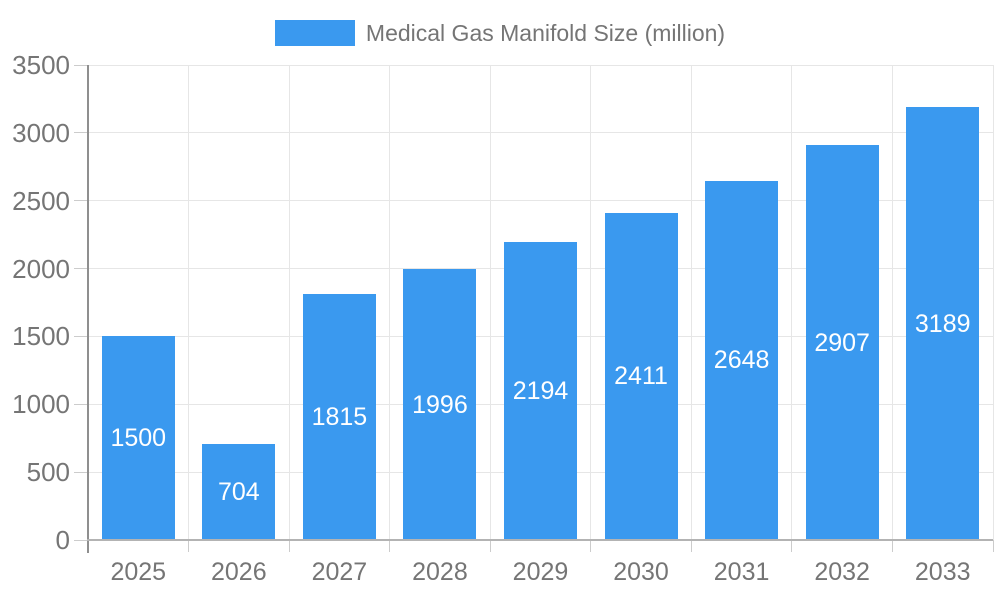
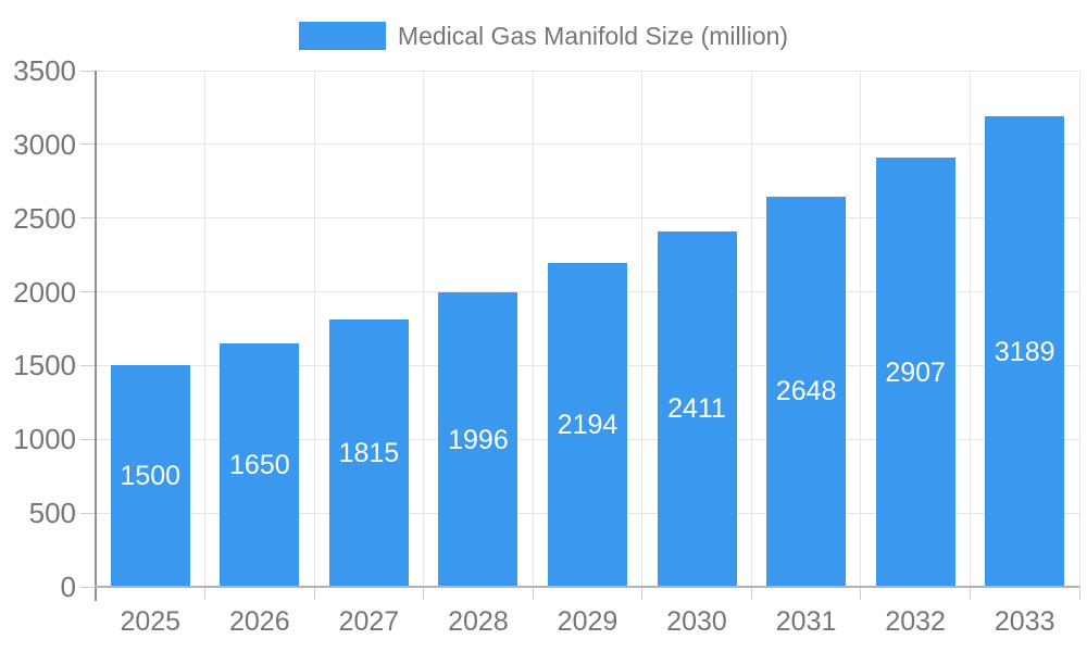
2026: 704 -> 1650
